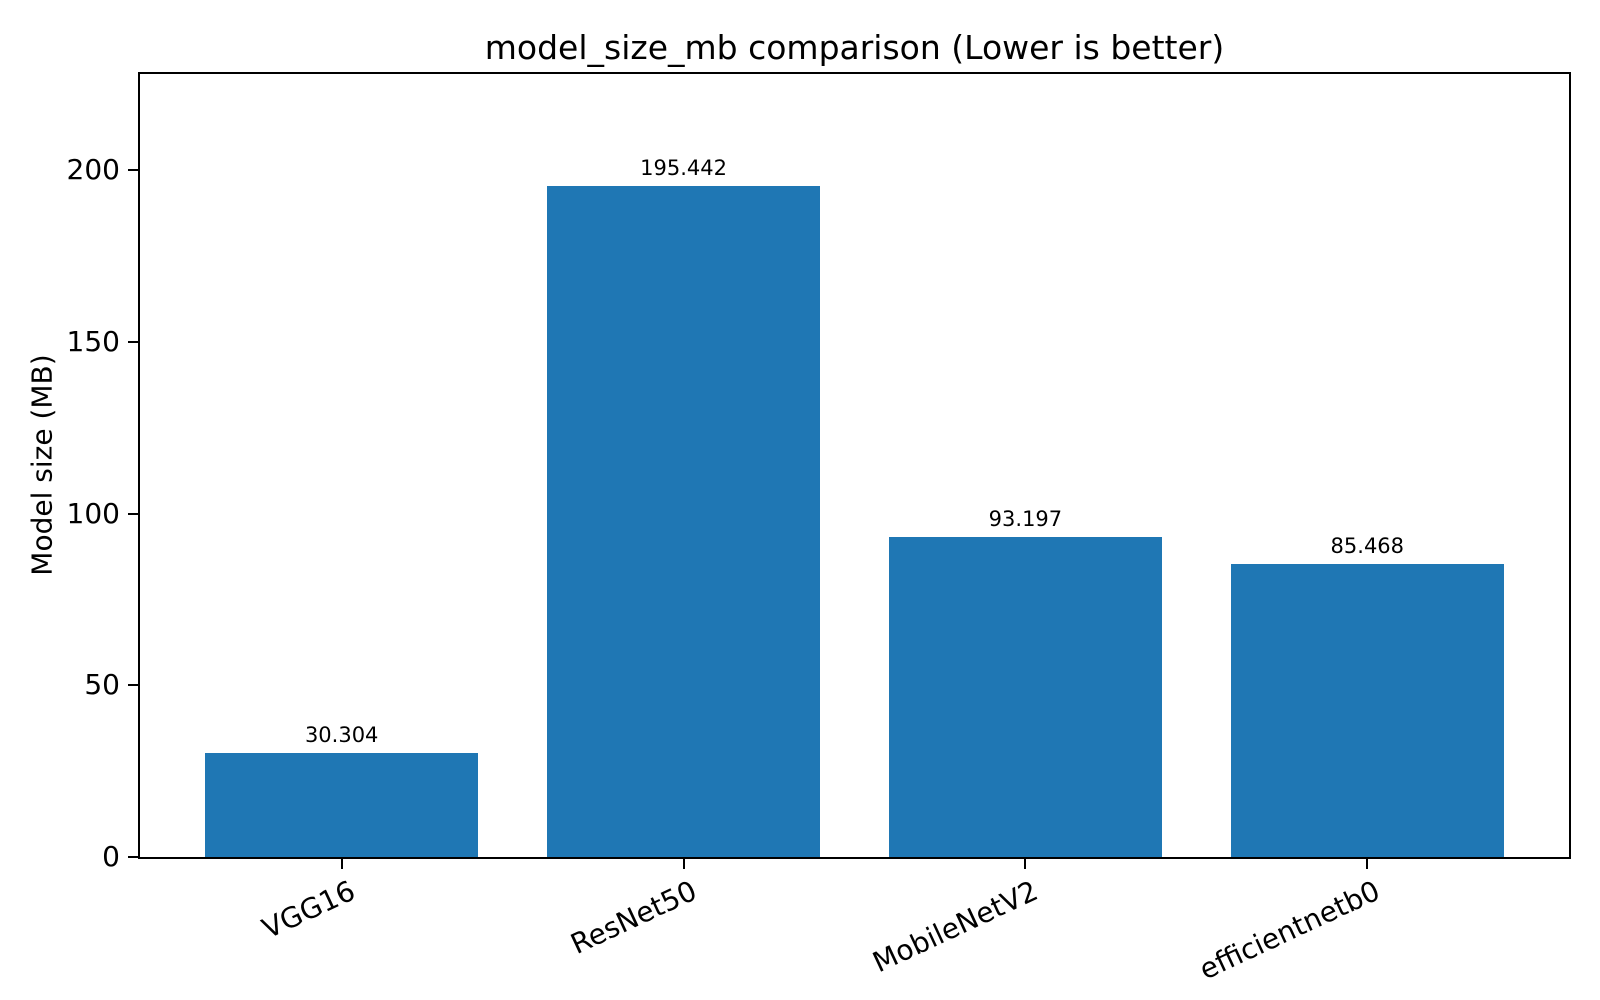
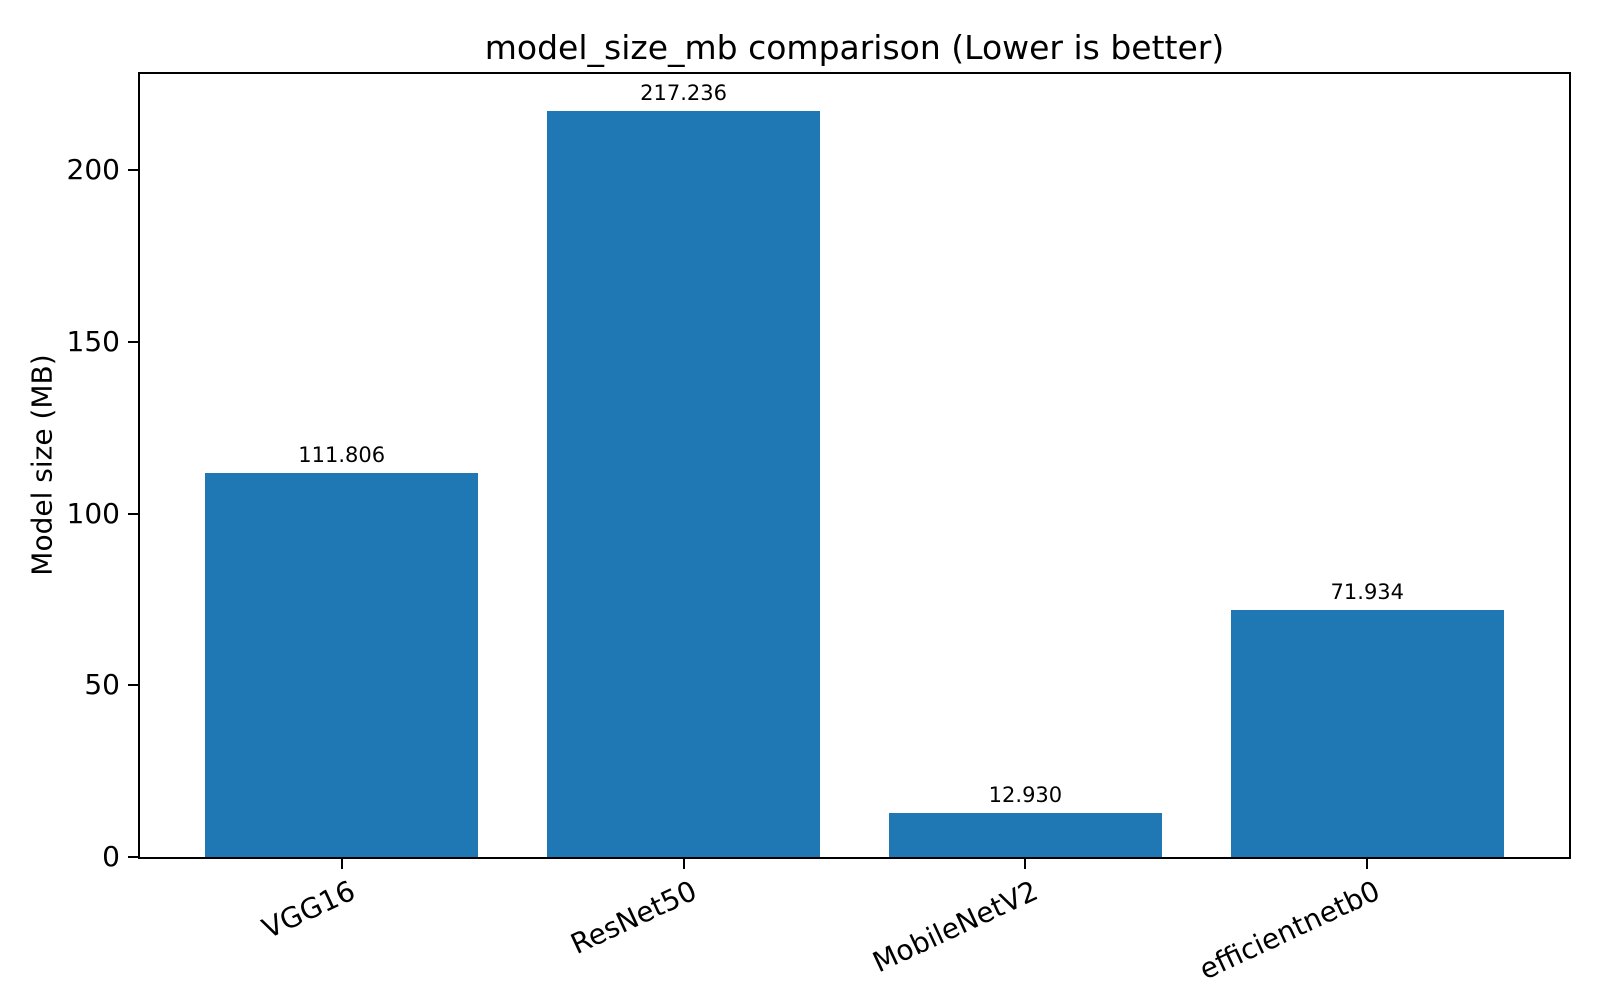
VGG16: 30.304 -> 111.806
ResNet50: 195.442 -> 217.236
MobileNetV2: 93.197 -> 12.930
efficientnetb0: 85.468 -> 71.934
